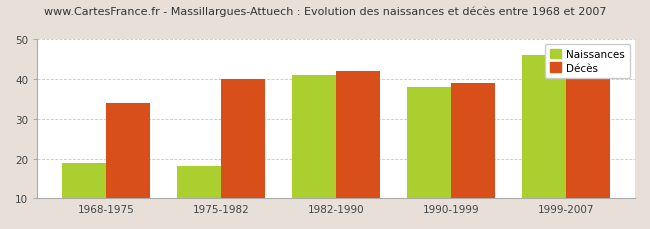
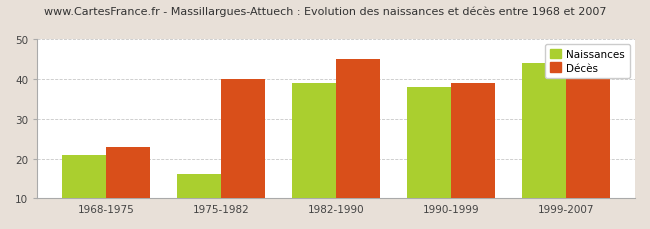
Naissances/1968-1975: 19 -> 21
Décès/1968-1975: 34 -> 23
Naissances/1975-1982: 18 -> 16
Naissances/1982-1990: 41 -> 39
Décès/1982-1990: 42 -> 45
Naissances/1999-2007: 46 -> 44
